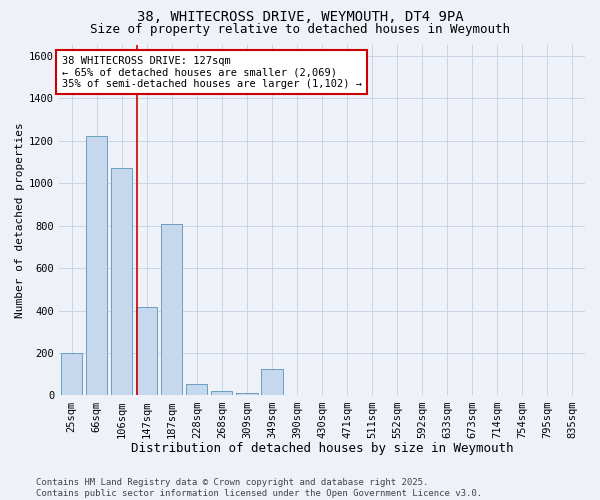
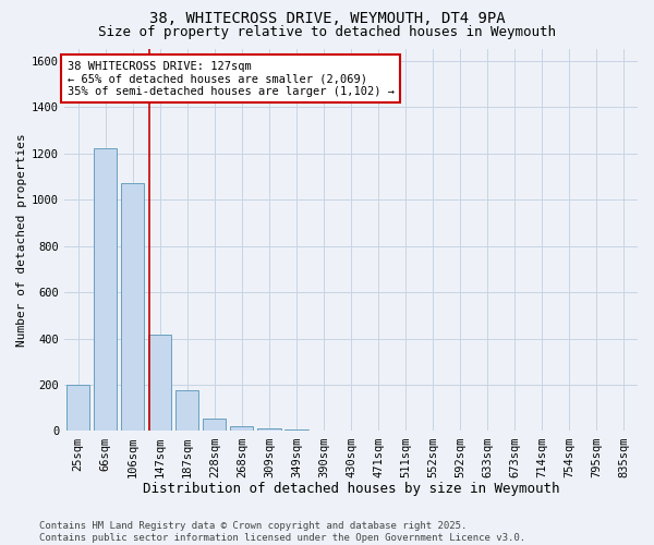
187sqm: 805 -> 175
349sqm: 125 -> 5
